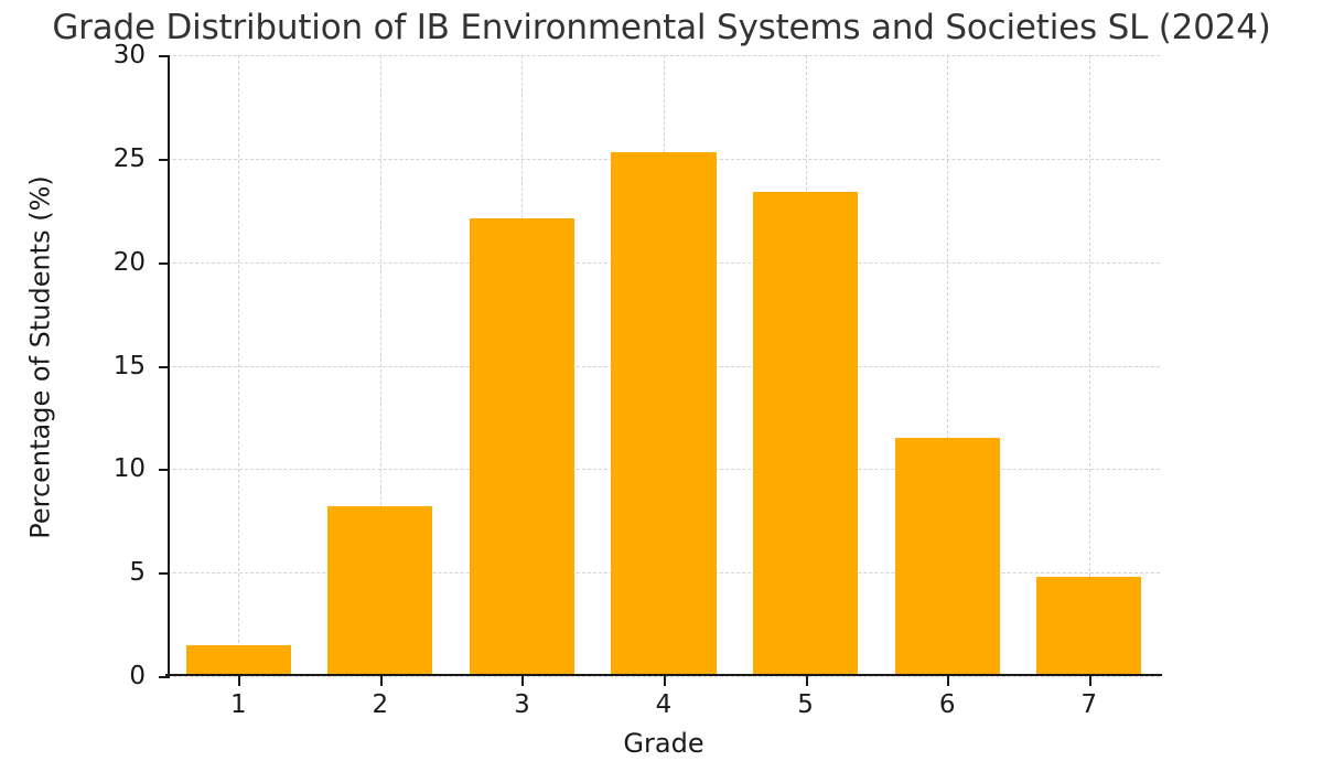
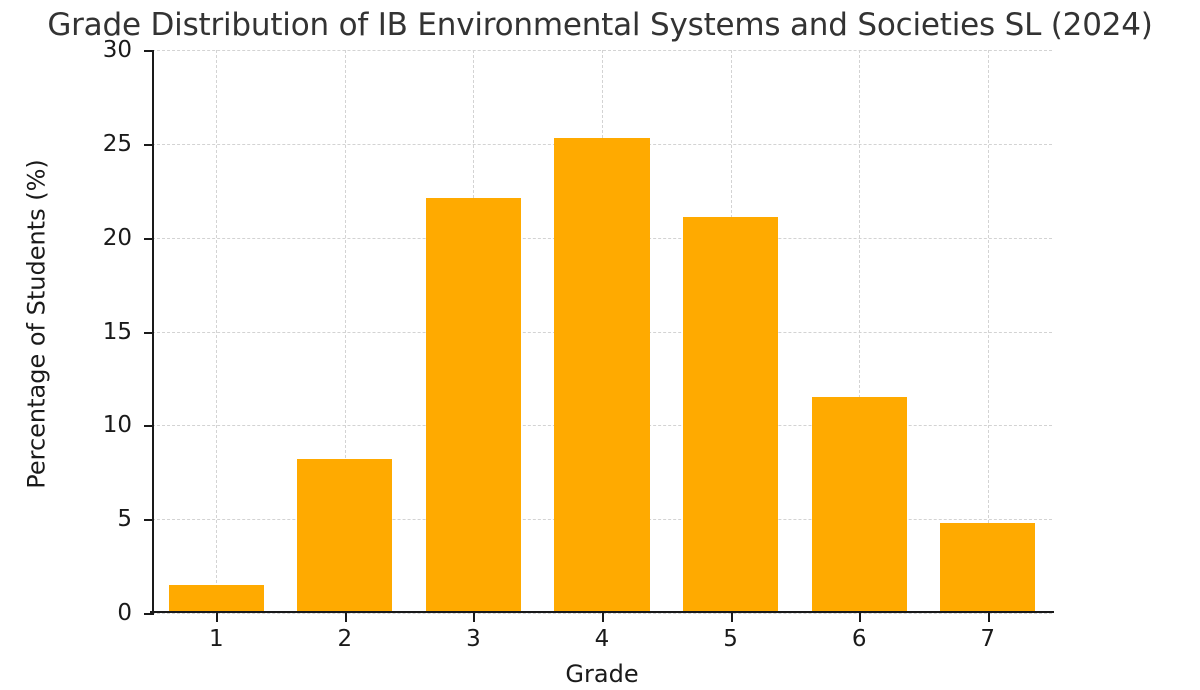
5: 23.4 -> 21.1
